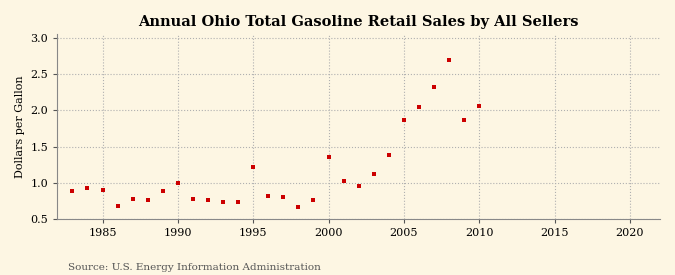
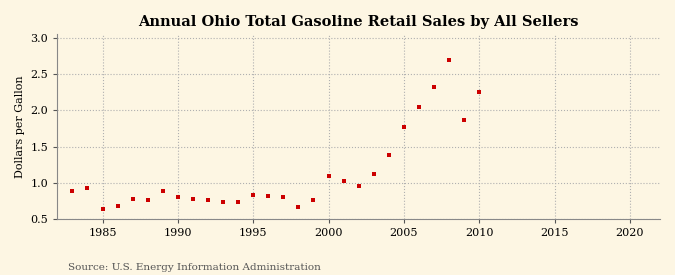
1985: 0.90 -> 0.64
1990: 1.00 -> 0.80
1995: 1.22 -> 0.83
2000: 1.36 -> 1.09
2005: 1.86 -> 1.77
2010: 2.06 -> 2.25
